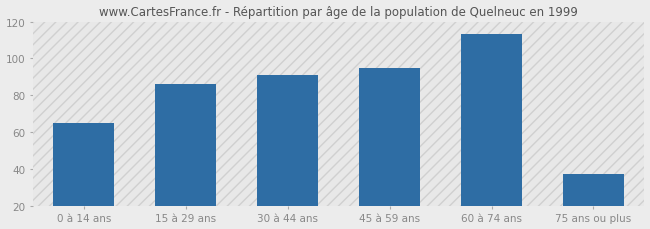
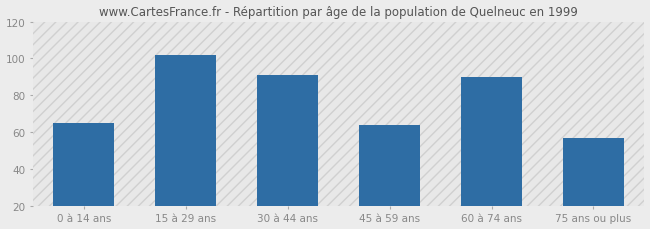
15 à 29 ans: 86 -> 102
45 à 59 ans: 95 -> 64
60 à 74 ans: 113 -> 90
75 ans ou plus: 37 -> 57
